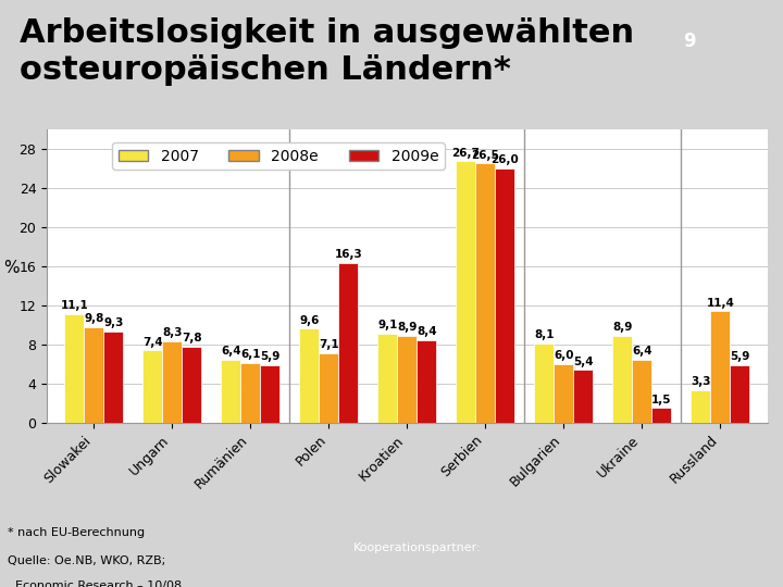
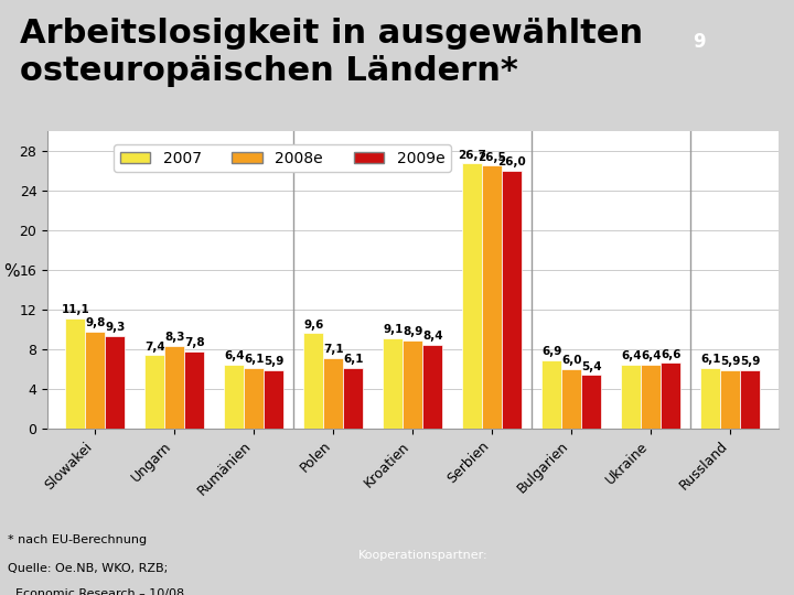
2009e/Polen: 16,3 -> 6,1
2007/Bulgarien: 8,1 -> 6,9
2007/Ukraine: 8,9 -> 6,4
2009e/Ukraine: 1,5 -> 6,6
2007/Russland: 3,3 -> 6,1
2008e/Russland: 11,4 -> 5,9
